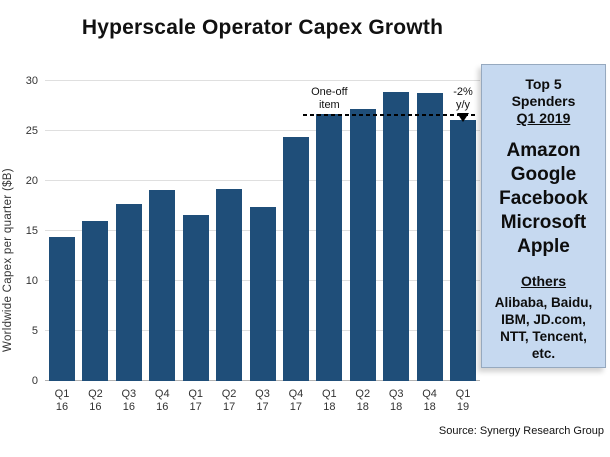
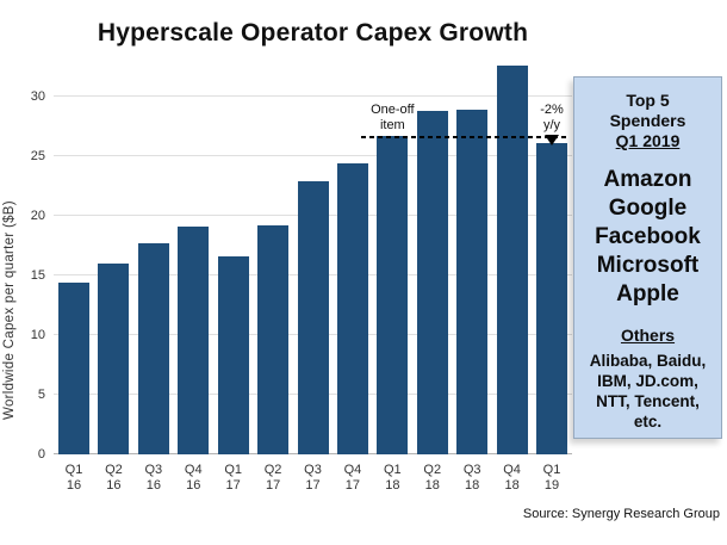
Q3 17: 17.4 -> 22.9
Q2 18: 27.2 -> 28.8
Q4 18: 28.8 -> 32.6
